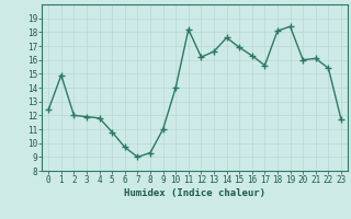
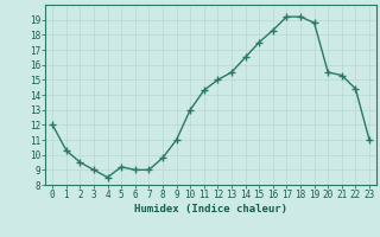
0: 12.4 -> 12.0
1: 14.9 -> 10.3
2: 12.0 -> 9.5
3: 11.9 -> 9.0
4: 11.8 -> 8.5
5: 10.8 -> 9.2
6: 9.7 -> 9.0
8: 9.3 -> 9.8
10: 14.0 -> 13.0
11: 18.2 -> 14.3
12: 16.2 -> 15.0
13: 16.6 -> 15.5
14: 17.6 -> 16.5
15: 16.9 -> 17.5
16: 16.3 -> 18.3
17: 15.6 -> 19.2
18: 18.1 -> 19.2
19: 18.4 -> 18.8
20: 16.0 -> 15.5
21: 16.1 -> 15.3
22: 15.4 -> 14.4
23: 11.7 -> 11.0
